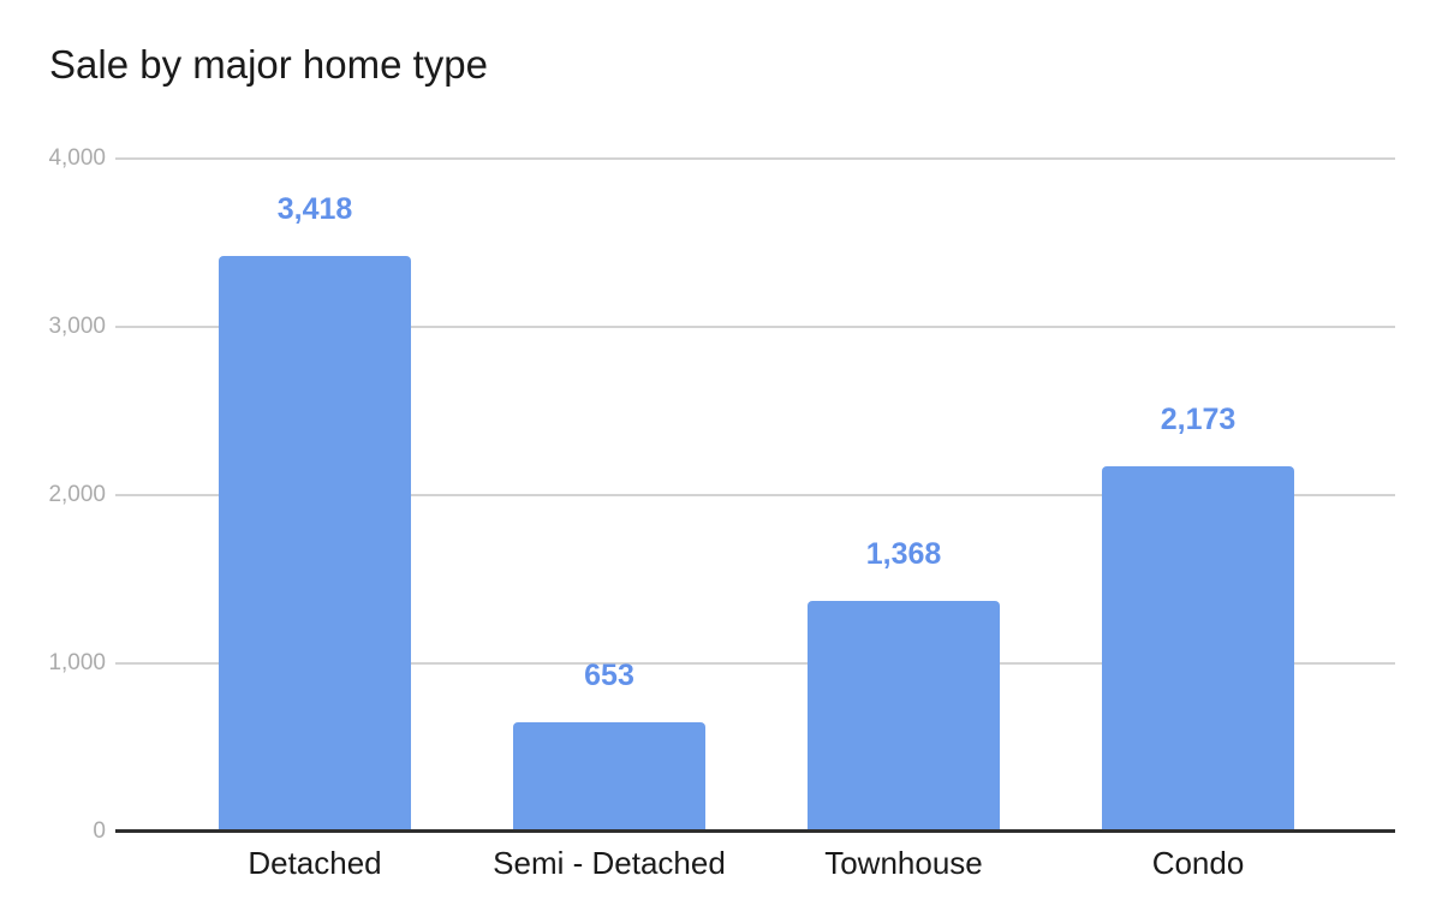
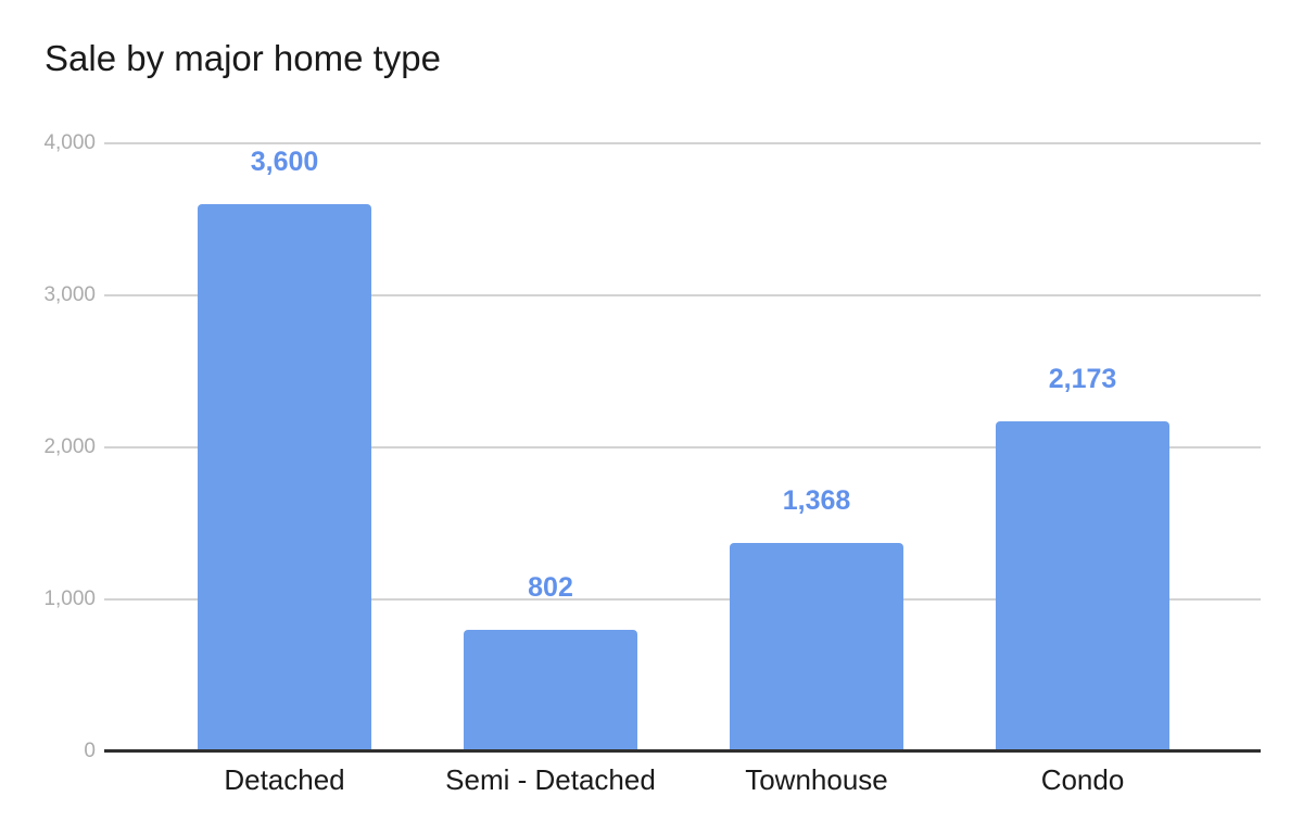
Detached: 3,418 -> 3,600
Semi - Detached: 653 -> 802
